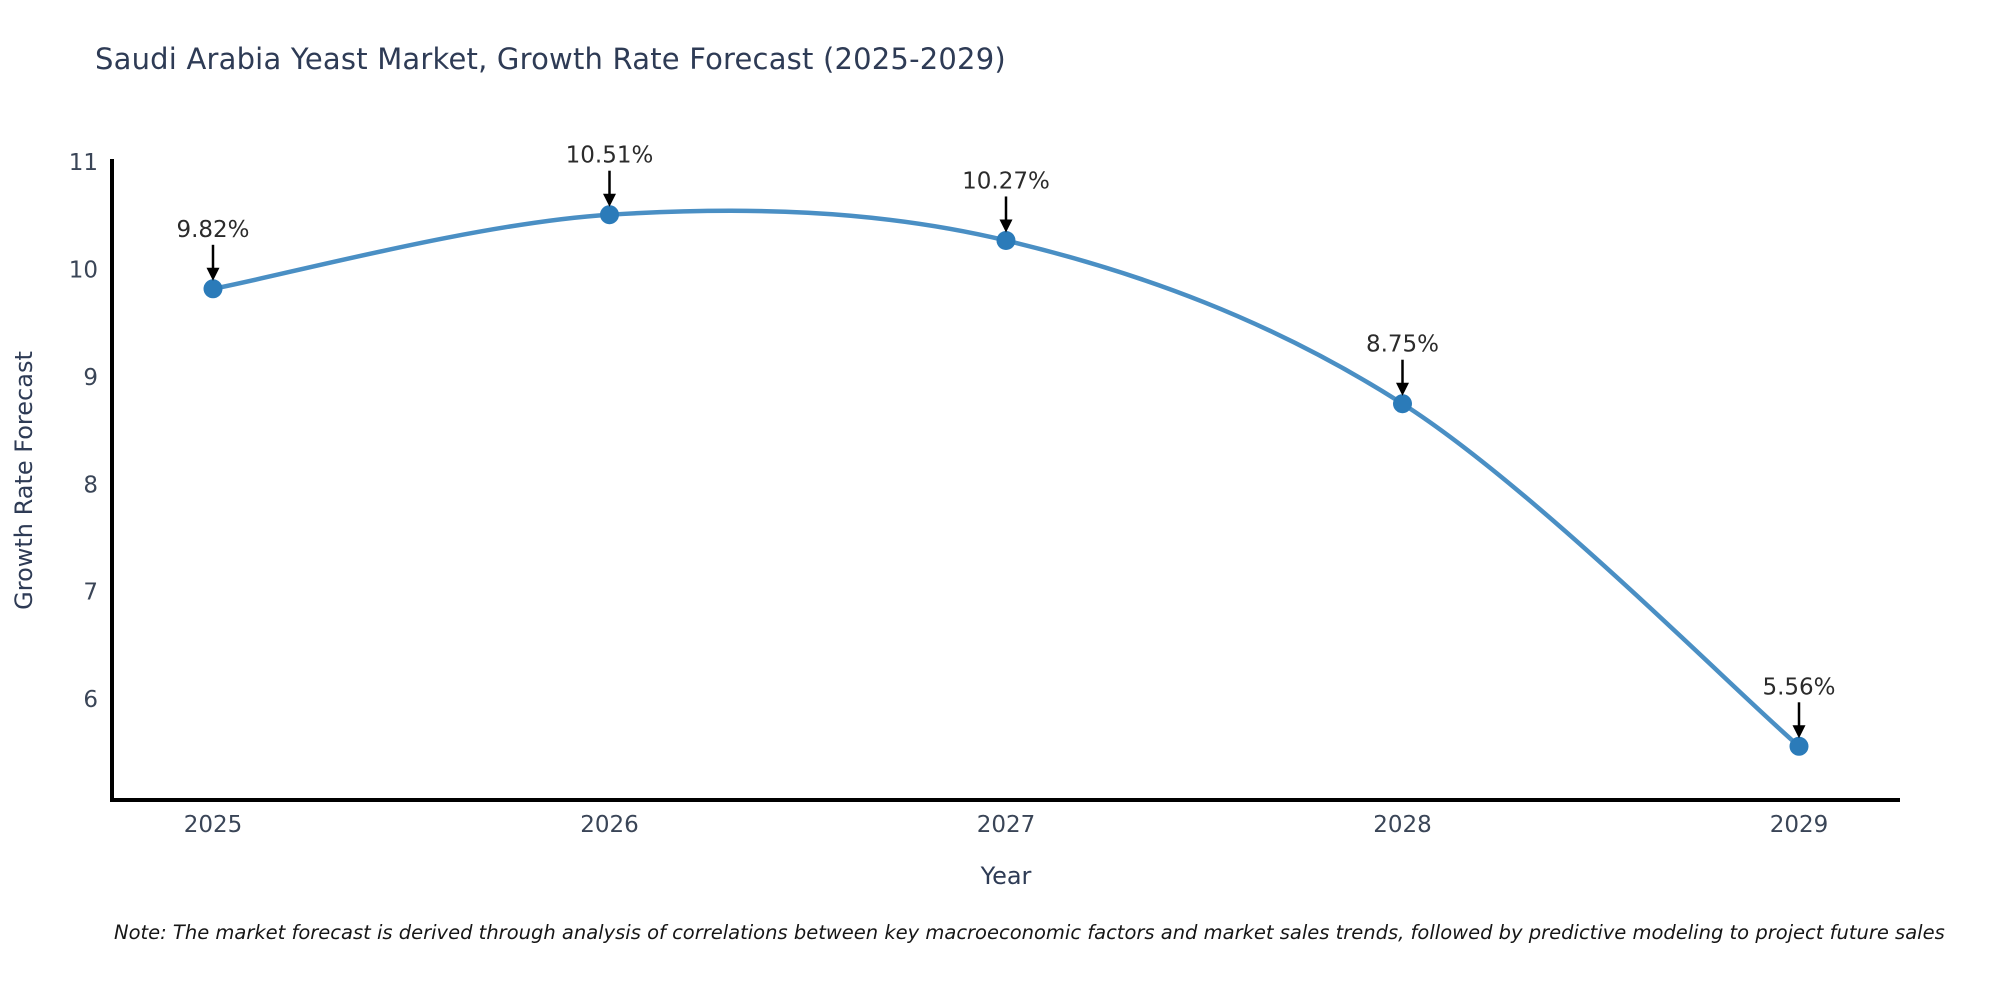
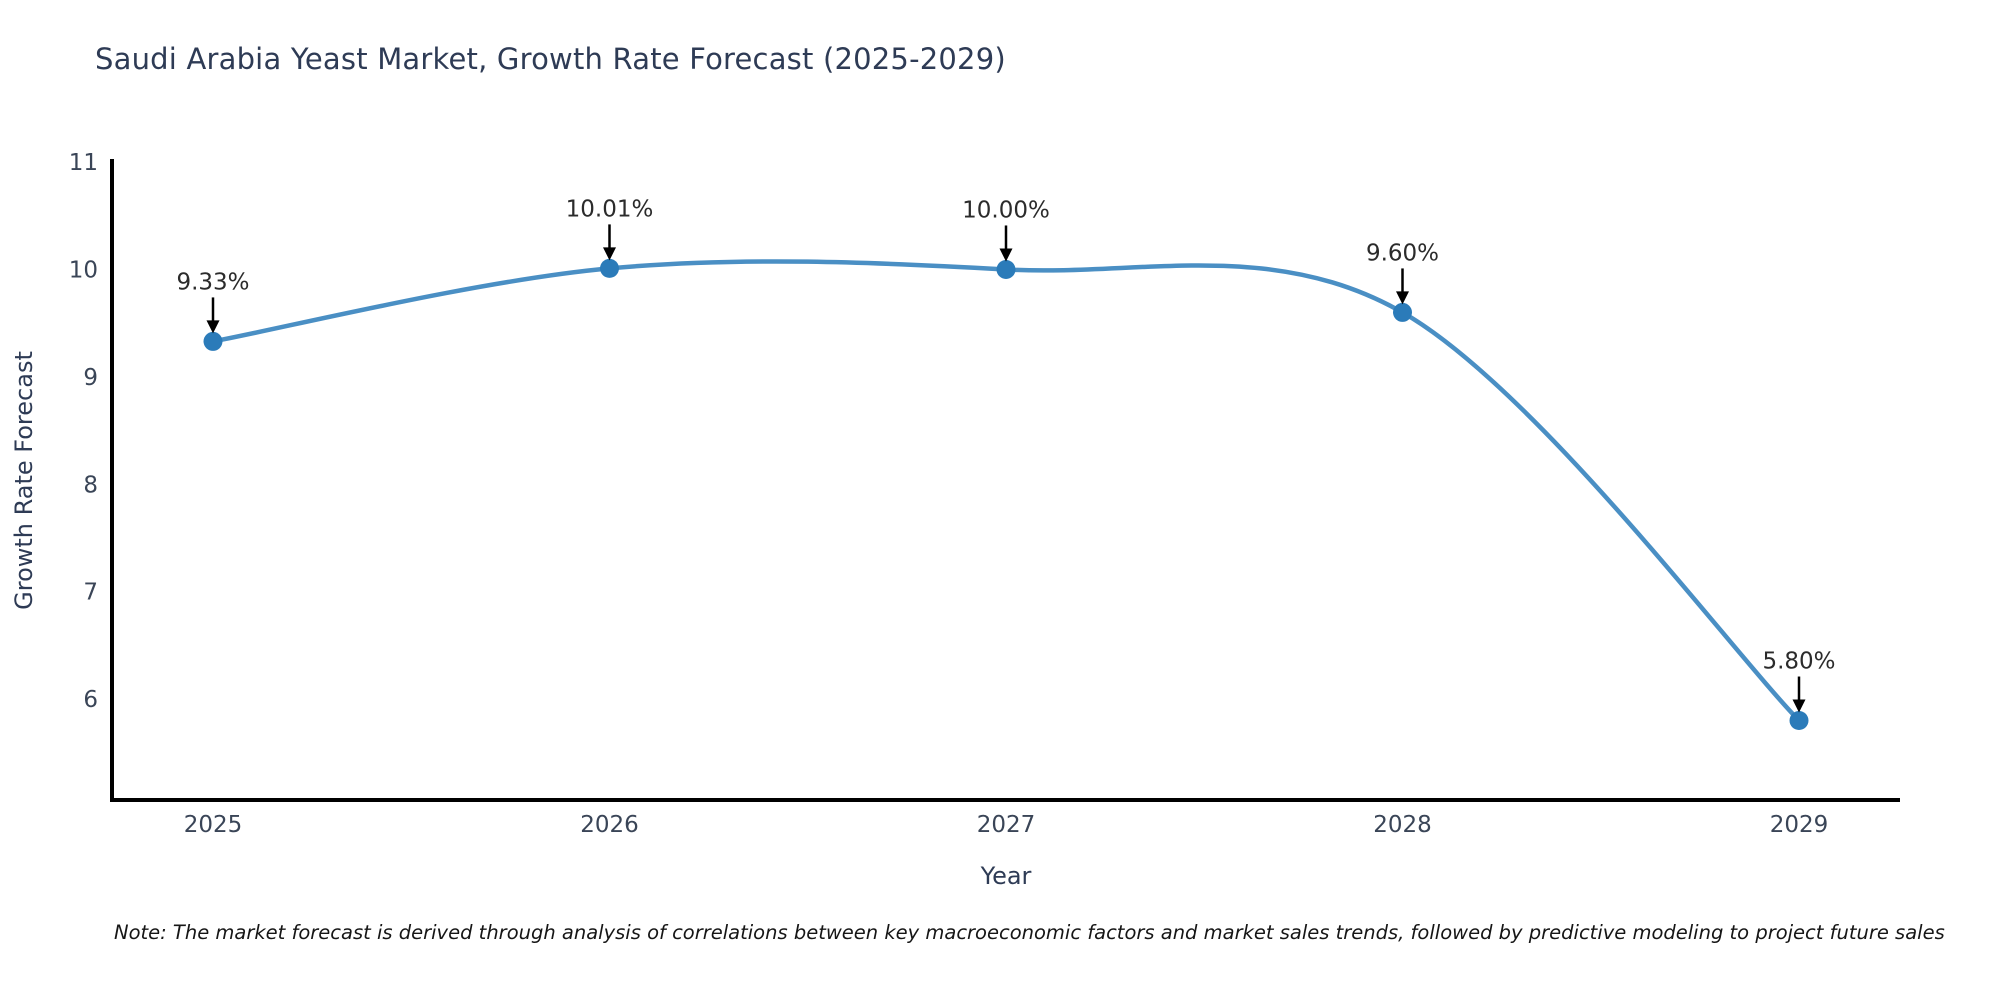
2025: 9.82% -> 9.33%
2026: 10.51% -> 10.01%
2027: 10.27% -> 10.00%
2028: 8.75% -> 9.60%
2029: 5.56% -> 5.80%
